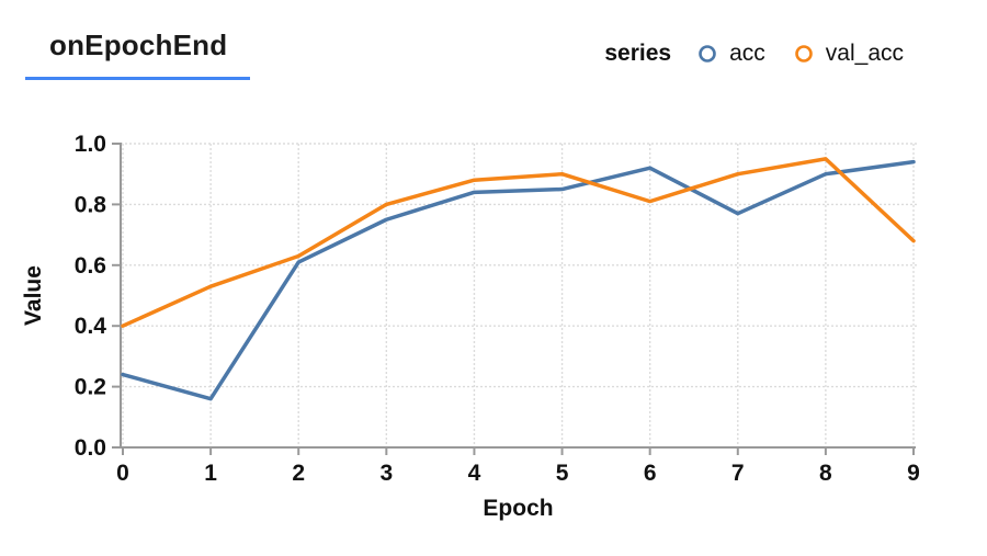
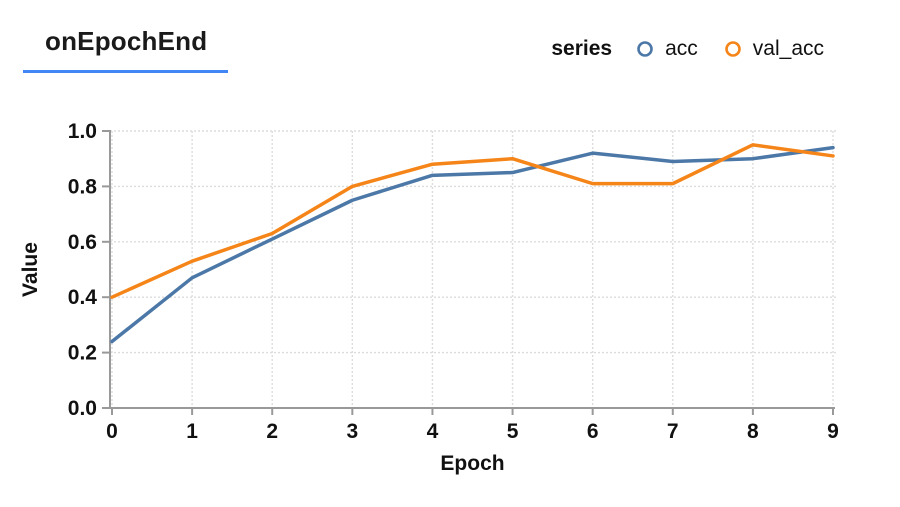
acc/1: 0.16 -> 0.47
acc/7: 0.77 -> 0.89
val_acc/7: 0.90 -> 0.81
val_acc/9: 0.68 -> 0.91
